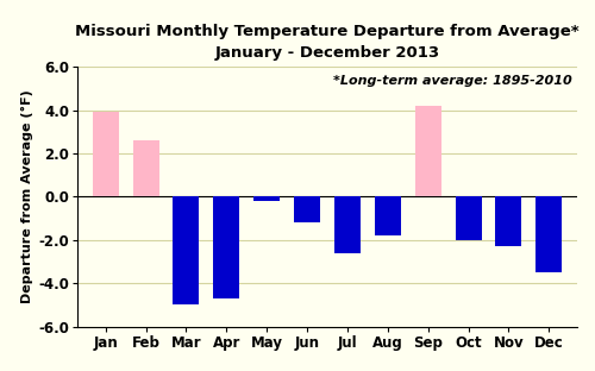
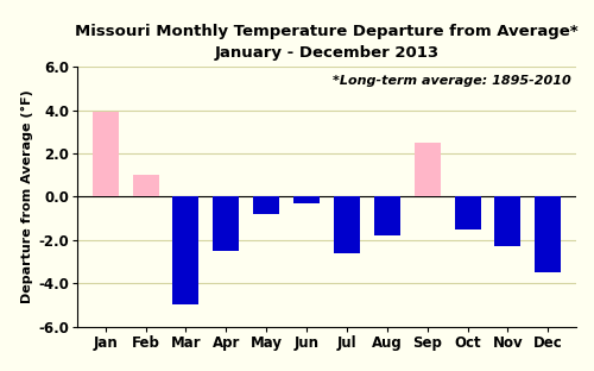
Feb: 2.6 -> 1.0
Apr: -4.7 -> -2.5
May: -0.2 -> -0.8
Jun: -1.2 -> -0.3
Sep: 4.2 -> 2.5
Oct: -2.0 -> -1.5
